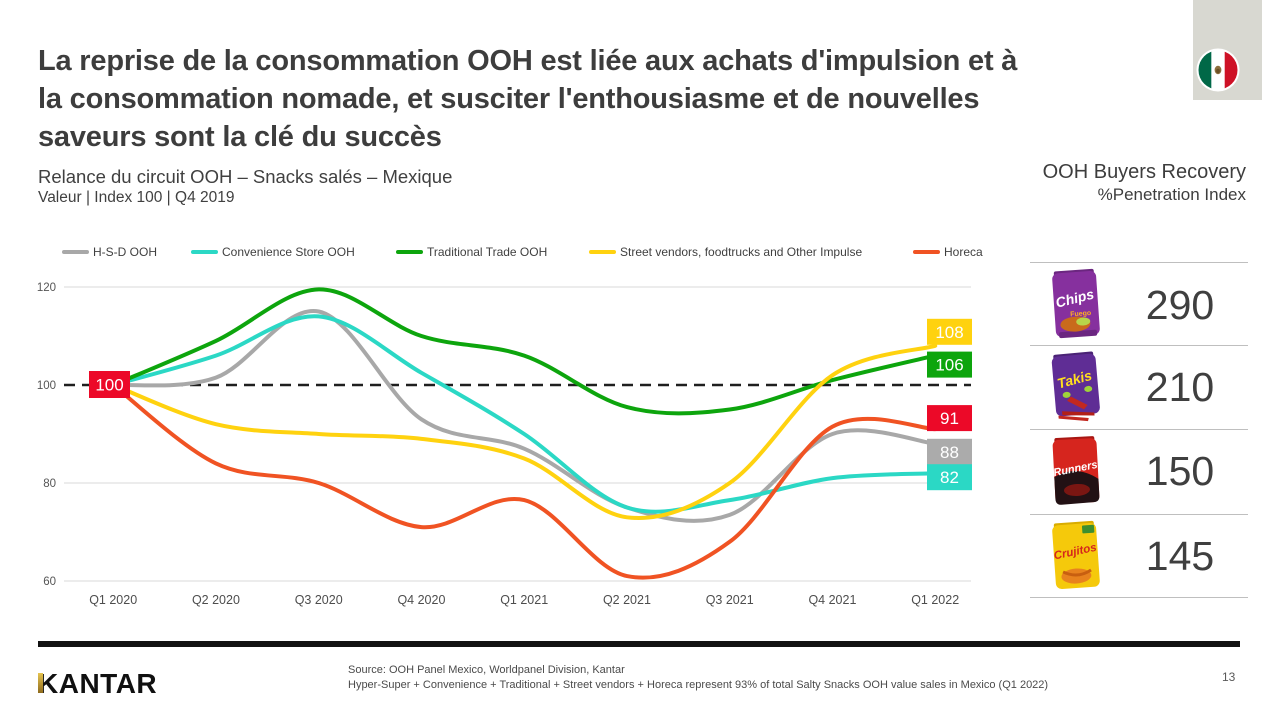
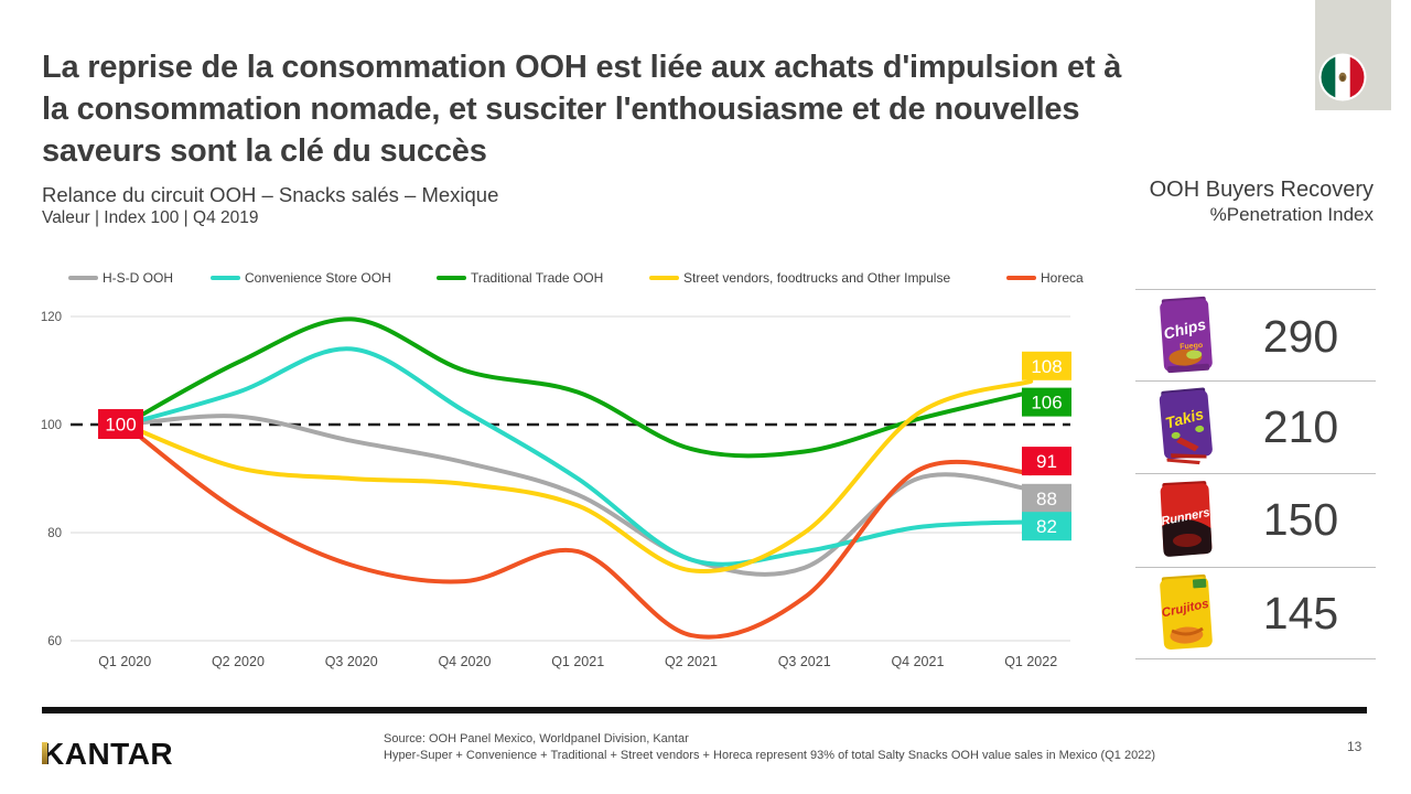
Traditional Trade OOH/Q2 2020: 109 -> 112
H-S-D OOH/Q3 2020: 115 -> 97
Horeca/Q3 2020: 80 -> 74
